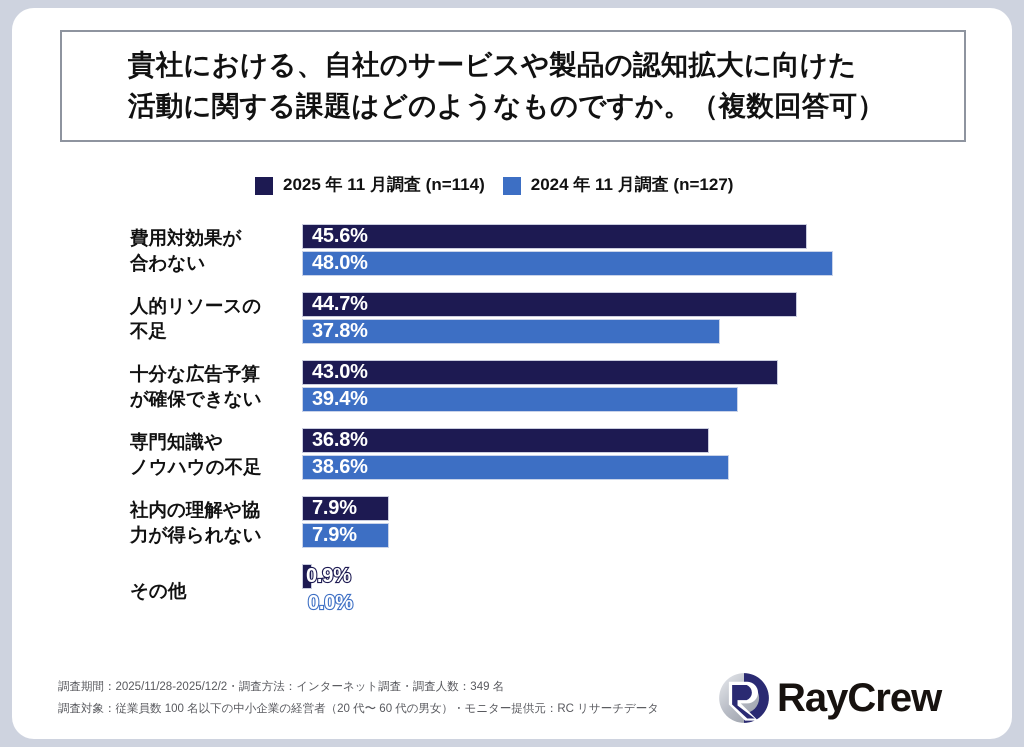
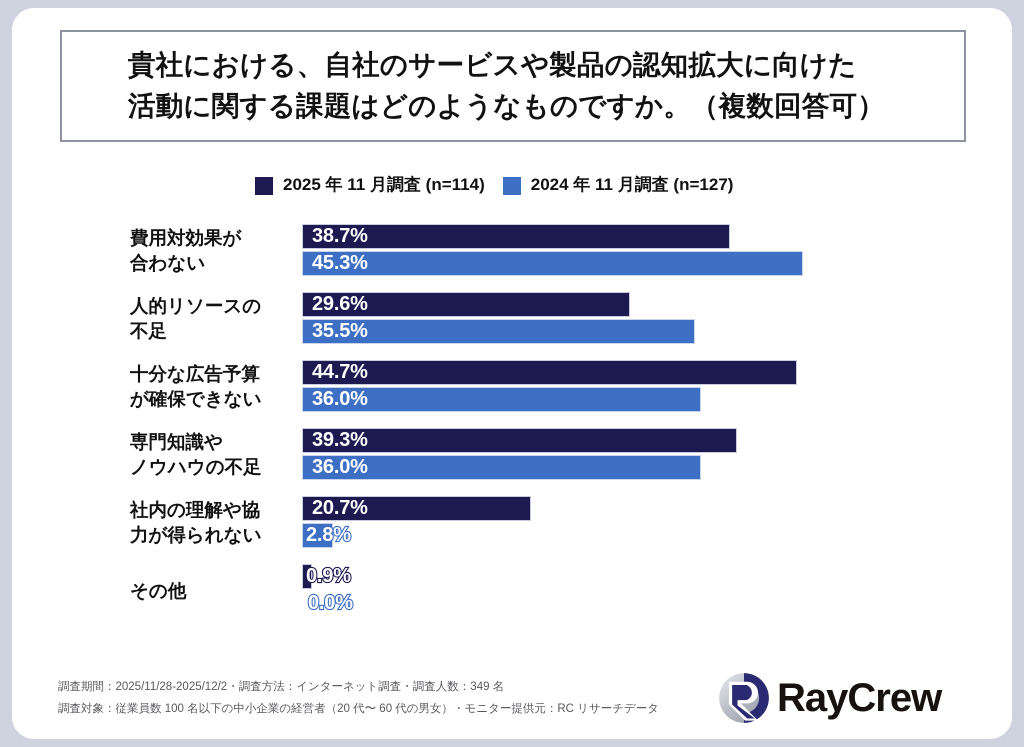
2025 年 11 月調査 (n=114)/費用対効果が合わない: 45.6% -> 38.7%
2024 年 11 月調査 (n=127)/費用対効果が合わない: 48.0% -> 45.3%
2025 年 11 月調査 (n=114)/人的リソースの不足: 44.7% -> 29.6%
2024 年 11 月調査 (n=127)/人的リソースの不足: 37.8% -> 35.5%
2025 年 11 月調査 (n=114)/十分な広告予算が確保できない: 43.0% -> 44.7%
2024 年 11 月調査 (n=127)/十分な広告予算が確保できない: 39.4% -> 36.0%
2025 年 11 月調査 (n=114)/専門知識やノウハウの不足: 36.8% -> 39.3%
2024 年 11 月調査 (n=127)/専門知識やノウハウの不足: 38.6% -> 36.0%
2025 年 11 月調査 (n=114)/社内の理解や協力が得られない: 7.9% -> 20.7%
2024 年 11 月調査 (n=127)/社内の理解や協力が得られない: 7.9% -> 2.8%
